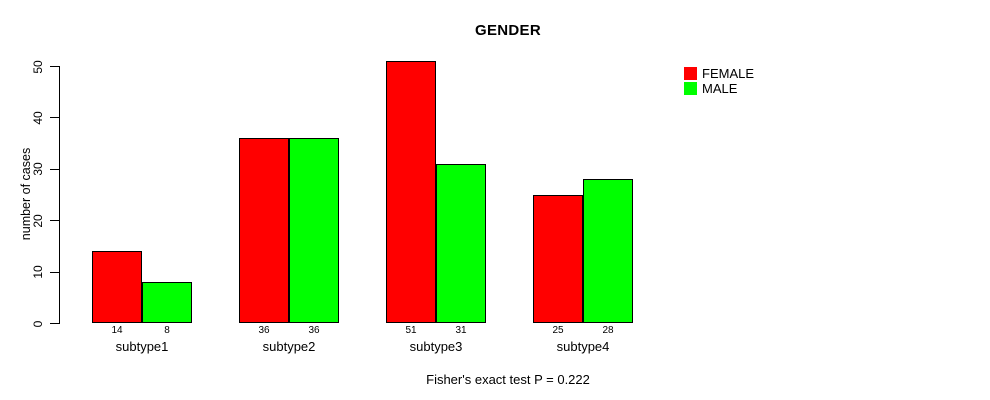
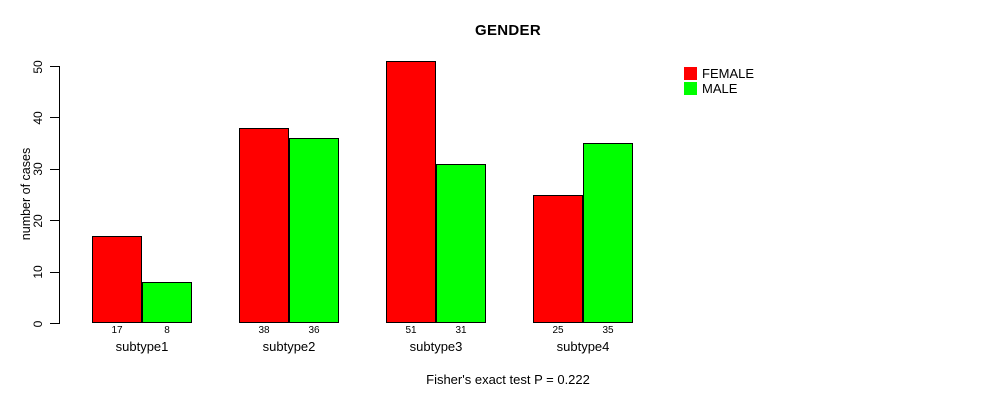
FEMALE/subtype1: 14 -> 17
FEMALE/subtype2: 36 -> 38
MALE/subtype4: 28 -> 35
